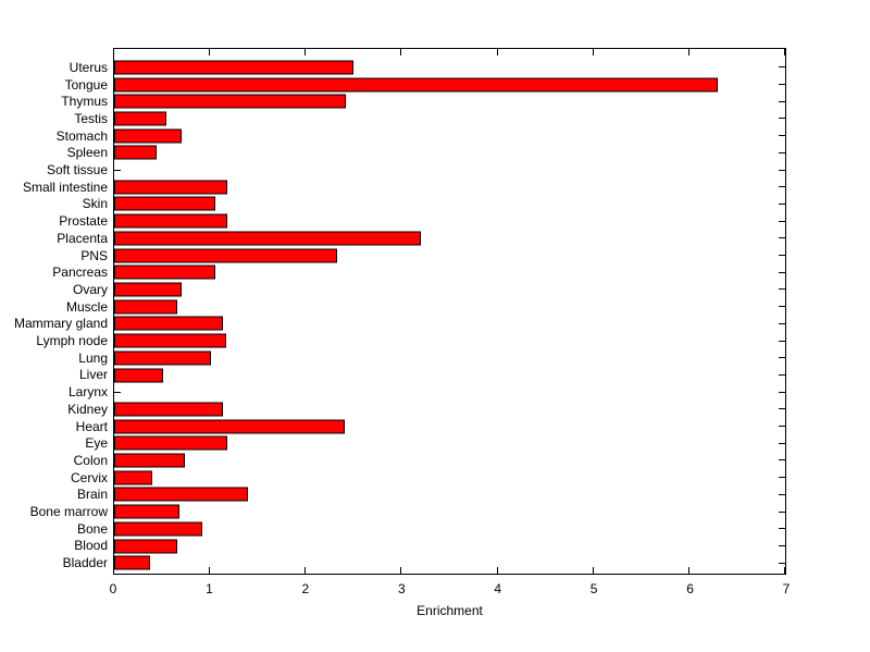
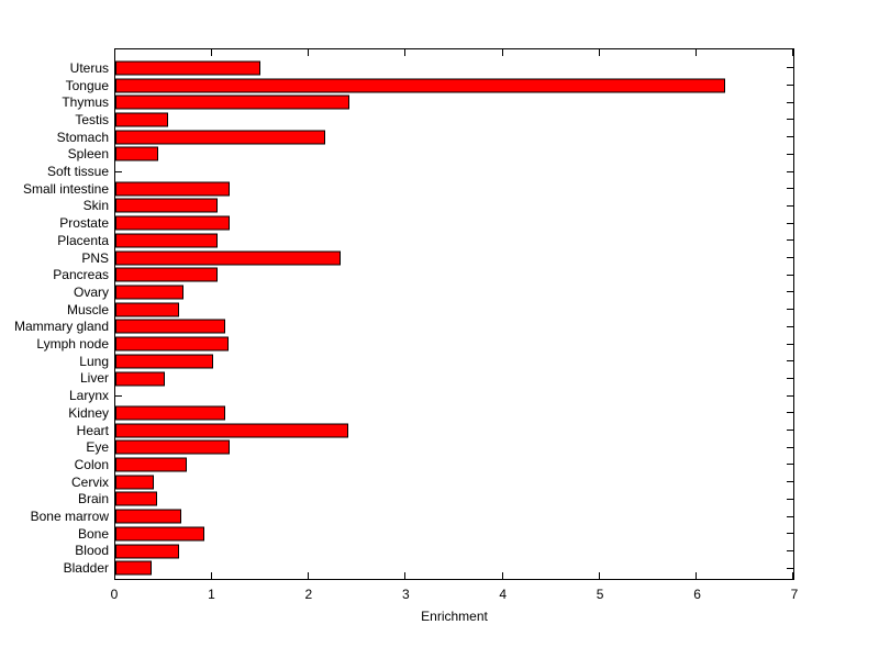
Uterus: 2.5 -> 1.5
Stomach: 0.7 -> 2.2
Placenta: 3.2 -> 1.1
Brain: 1.4 -> 0.4
